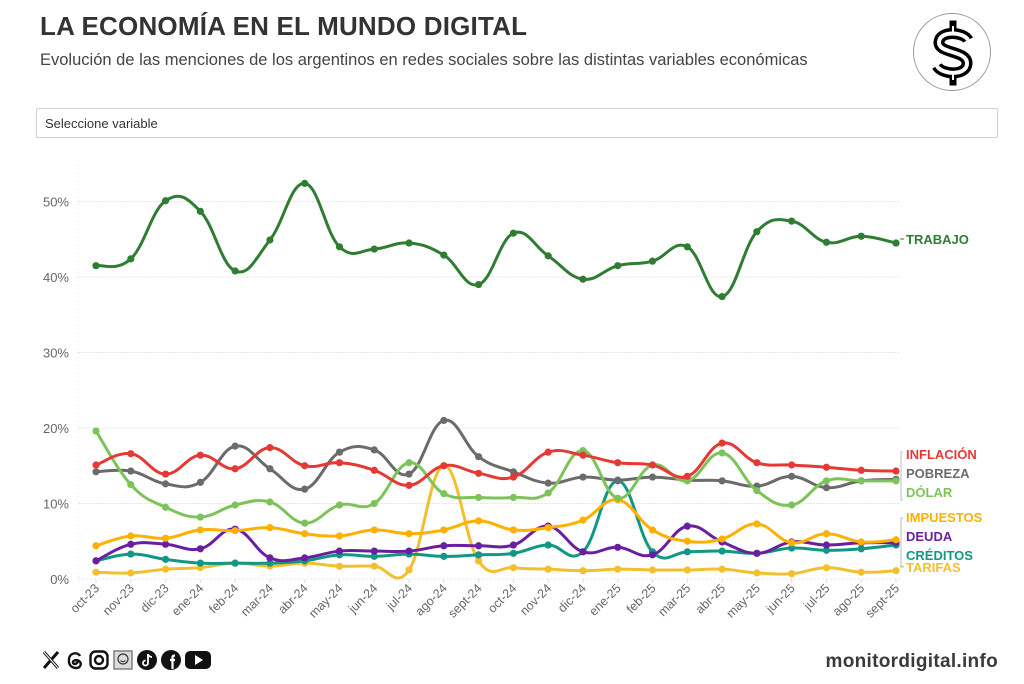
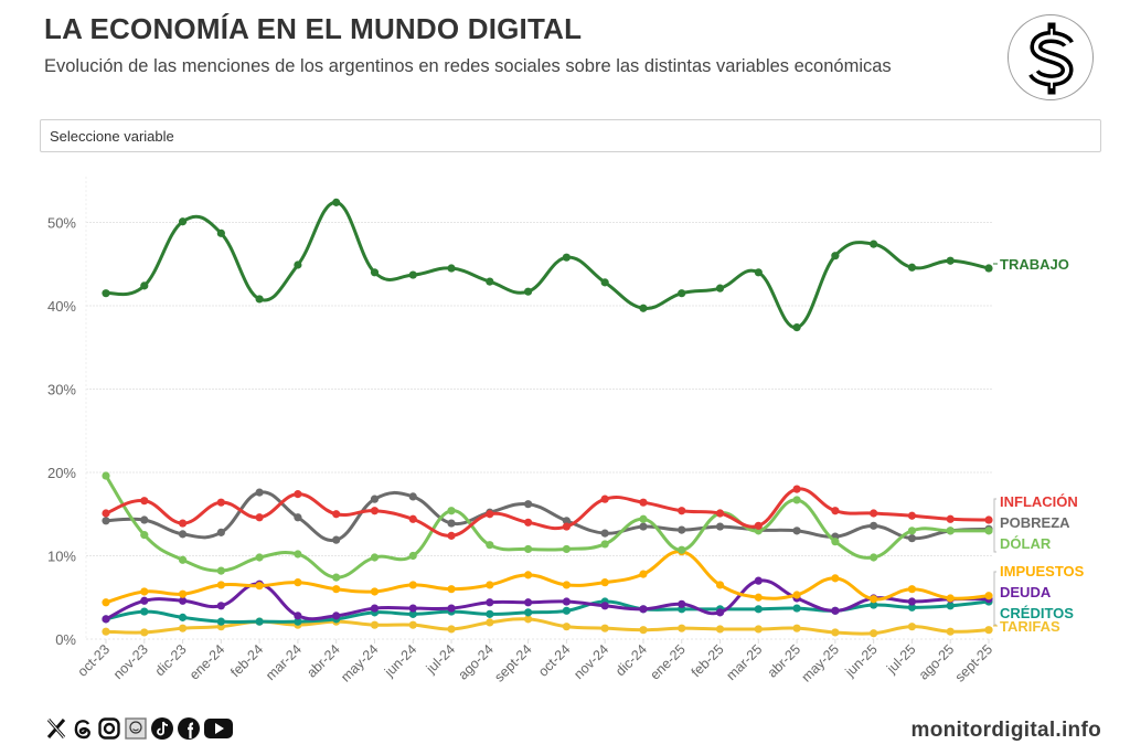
POBREZA/ago-24: 21% -> 15%
TARIFAS/ago-24: 15% -> 2%
TRABAJO/sept-24: 39% -> 42%
DEUDA/nov-24: 7% -> 4%
DÓLAR/dic-24: 17% -> 14%
CRÉDITOS/ene-25: 13% -> 4%
